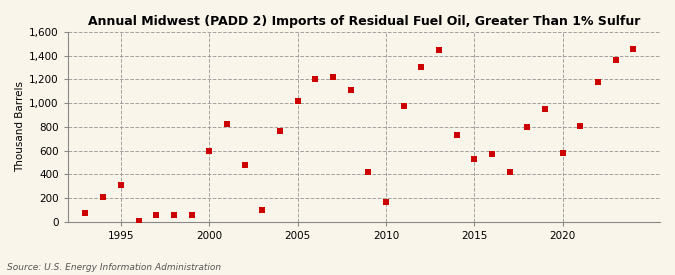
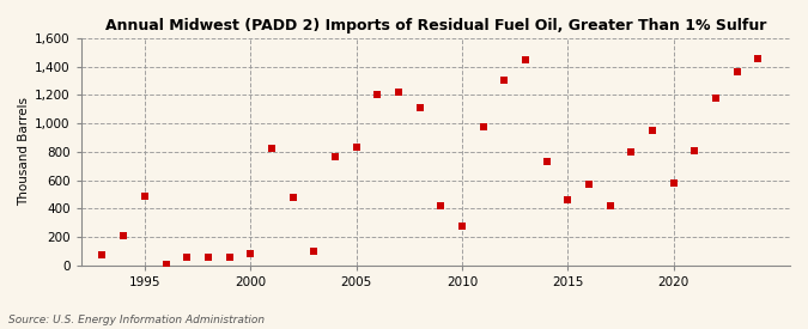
1995: 310 -> 490
2000: 600 -> 80
2005: 1,020 -> 830
2010: 170 -> 280
2015: 520 -> 460
